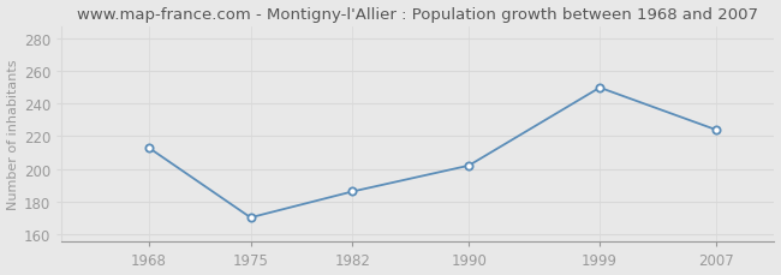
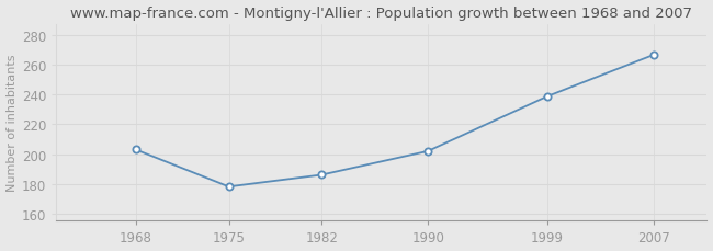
1968: 213 -> 203
1975: 170 -> 178
1999: 250 -> 239
2007: 224 -> 267
